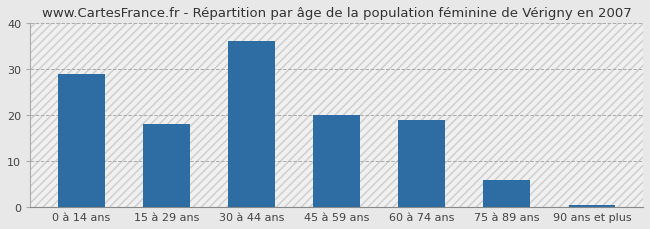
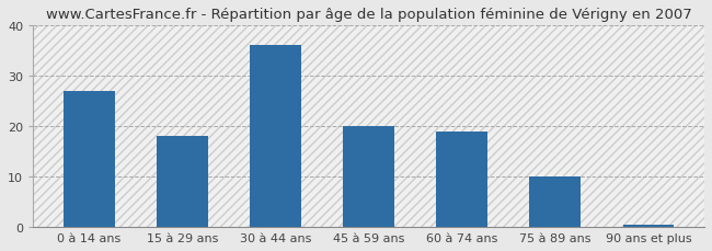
0 à 14 ans: 29.0 -> 27.0
75 à 89 ans: 6.0 -> 10.0
